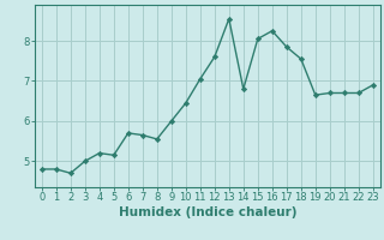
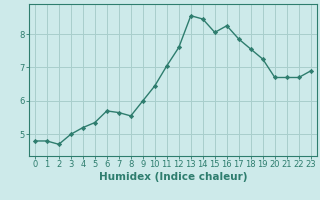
5: 5.15 -> 5.35
14: 6.80 -> 8.45
19: 6.65 -> 7.25
